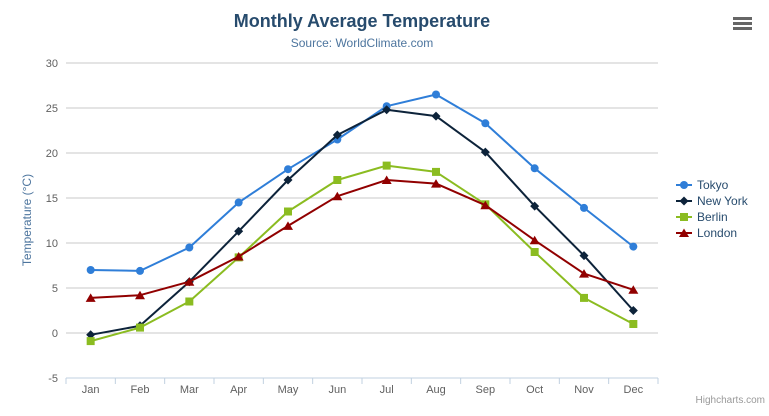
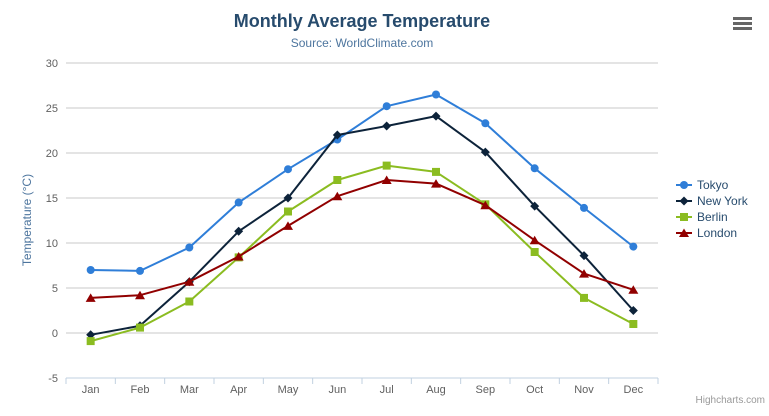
New York/May: 17 -> 15
New York/Jul: 25 -> 23
